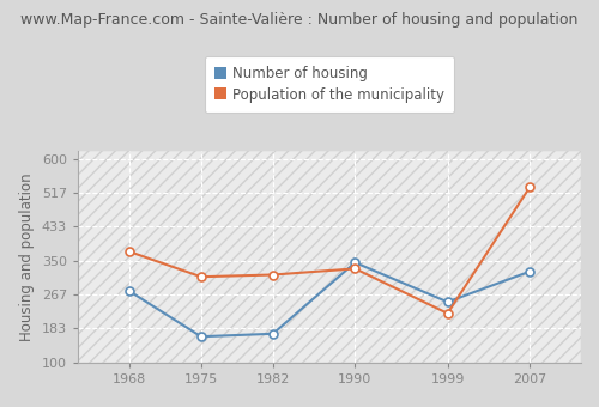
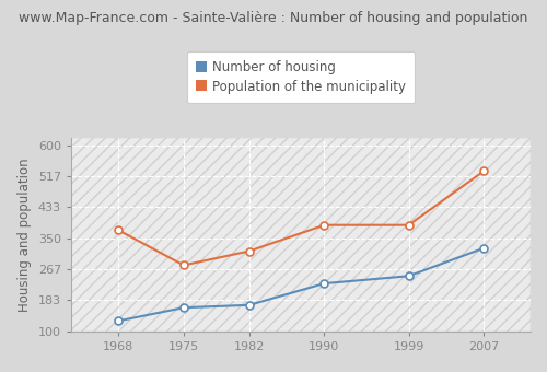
Number of housing/1968: 275 -> 127
Population of the municipality/1975: 310 -> 277
Number of housing/1990: 345 -> 228
Population of the municipality/1990: 330 -> 385
Population of the municipality/1999: 220 -> 385
